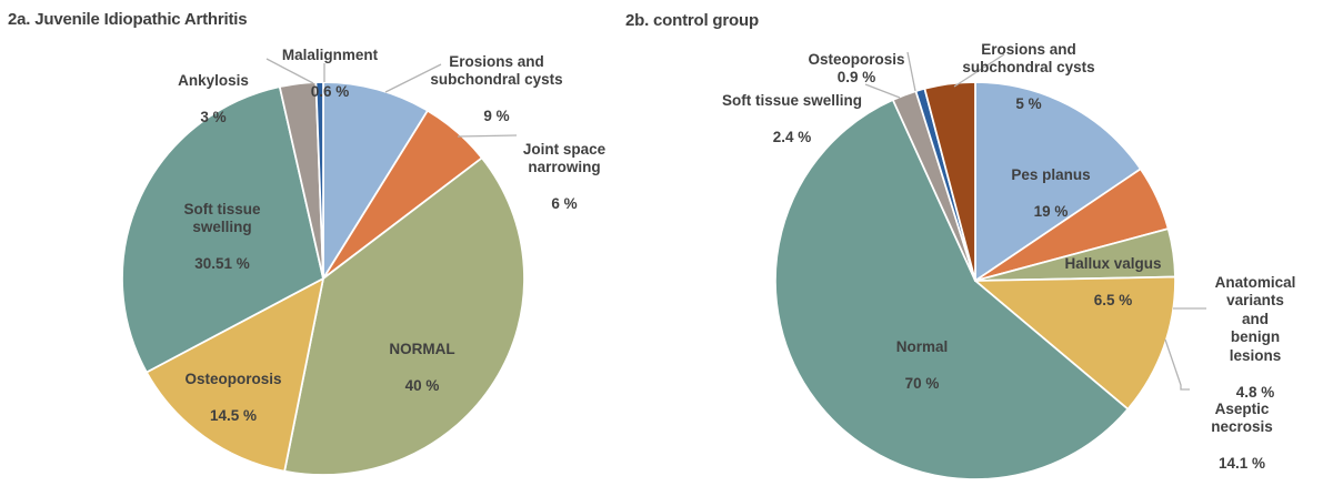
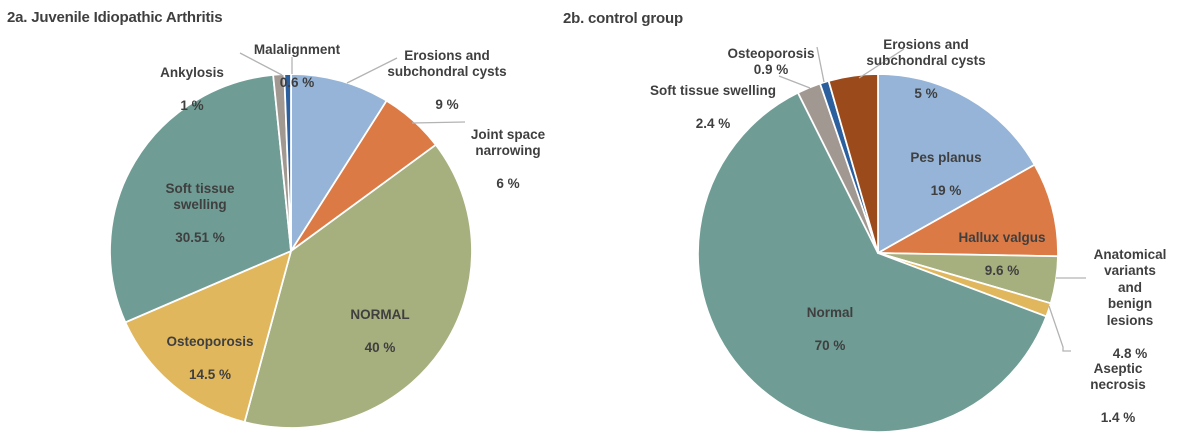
2a. Juvenile Idiopathic Arthritis/Ankylosis: 3 -> 1
2b. control group/Hallux valgus: 6.5 -> 9.6
2b. control group/Aseptic necrosis: 14.1 -> 1.4
